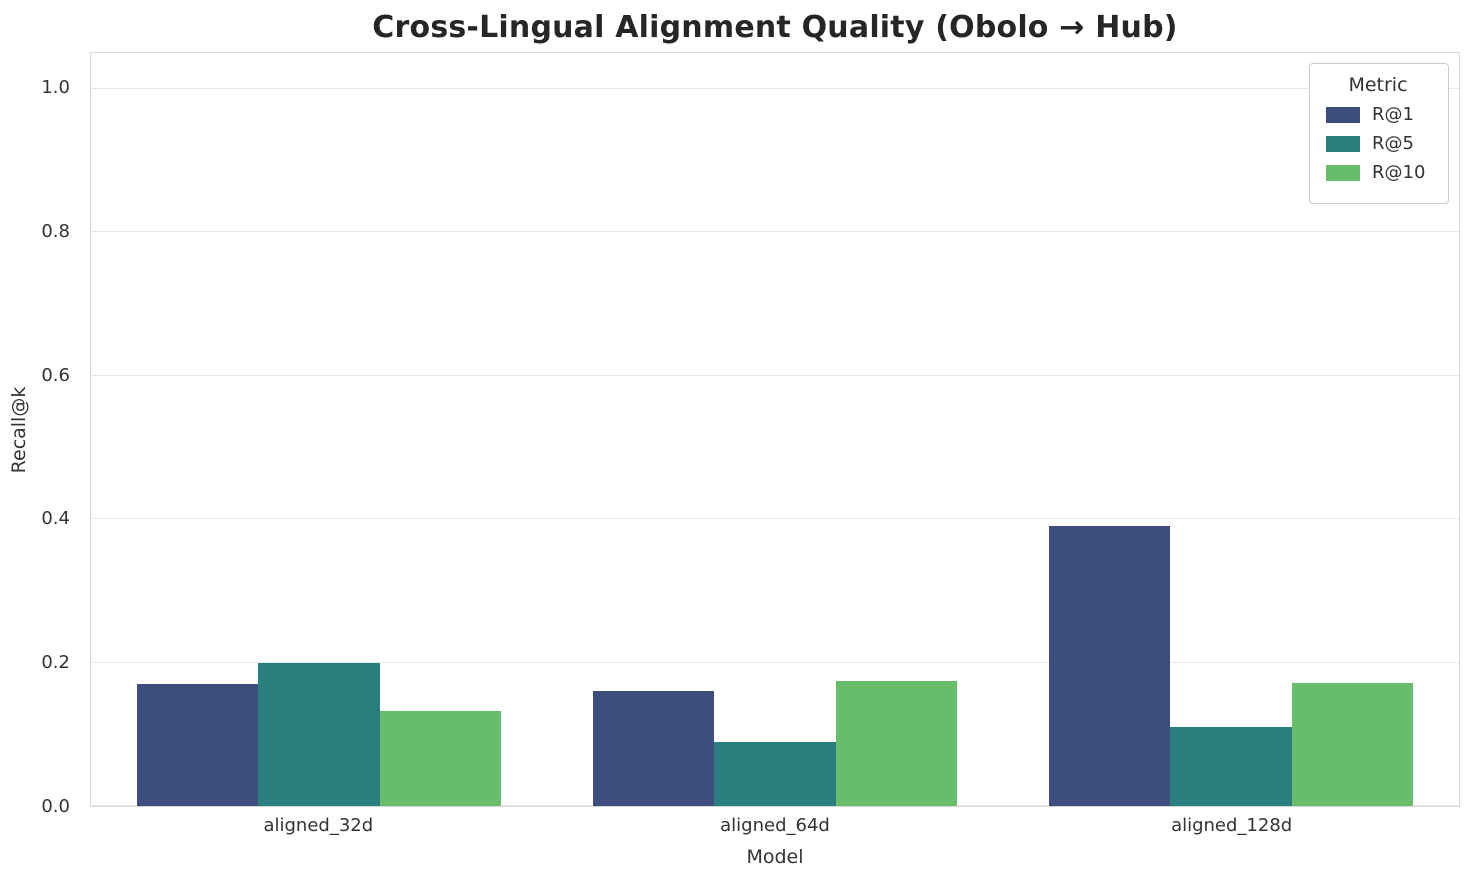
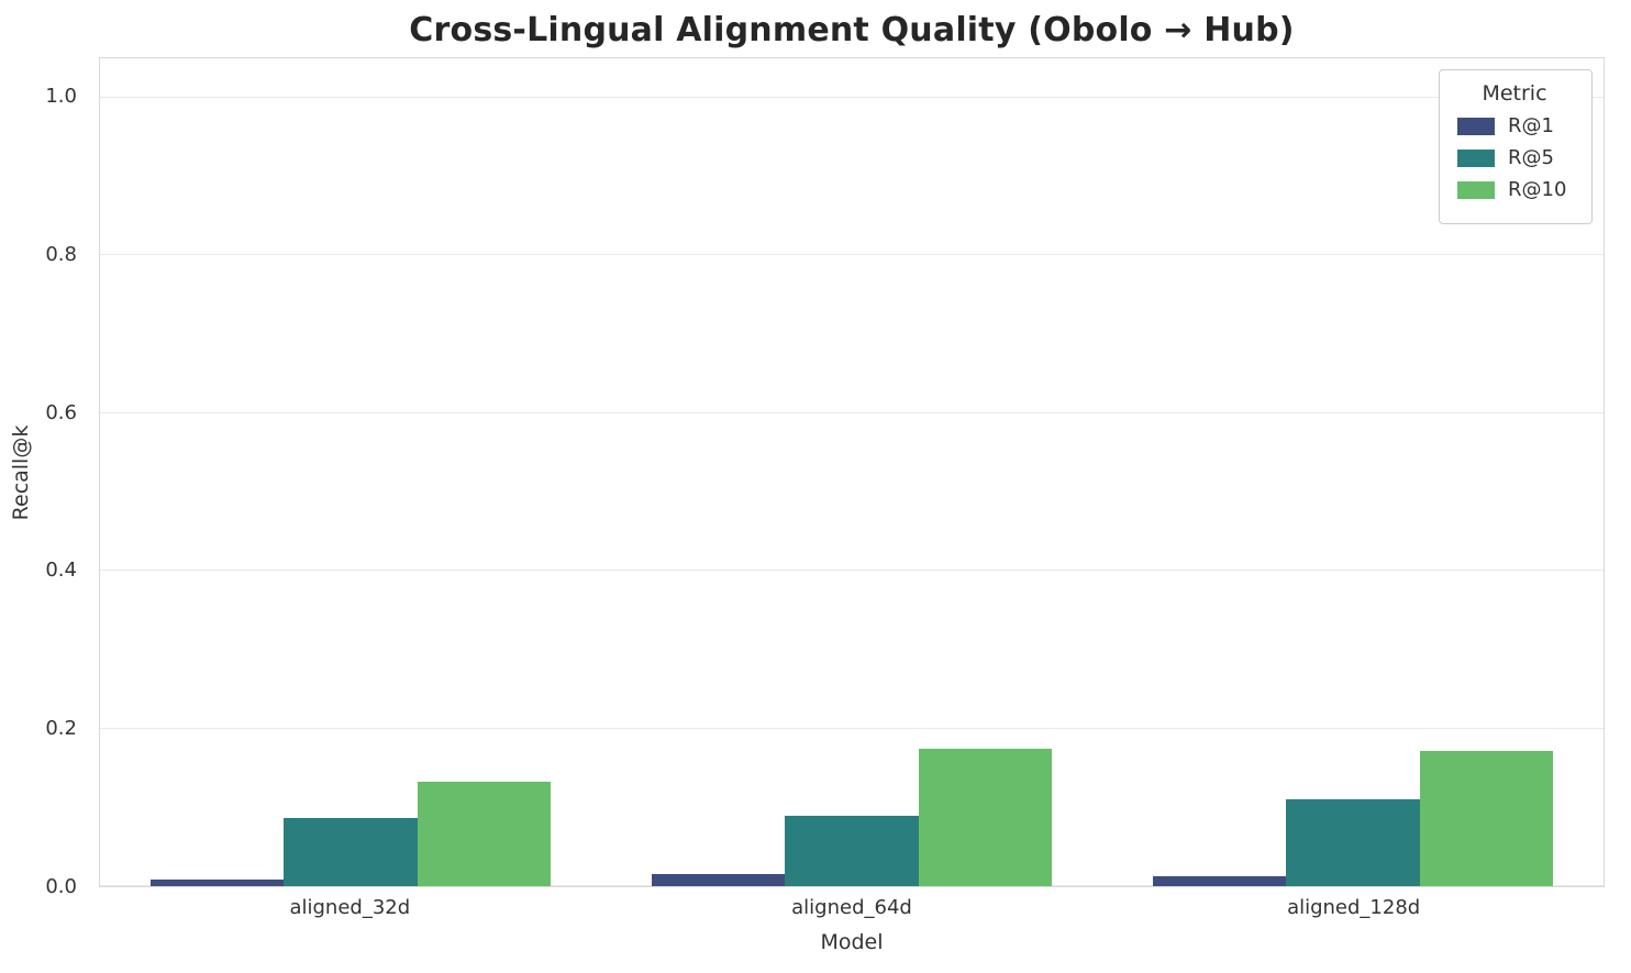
R@1/aligned_32d: 0.17 -> 0.01
R@5/aligned_32d: 0.20 -> 0.09
R@1/aligned_64d: 0.16 -> 0.02
R@1/aligned_128d: 0.39 -> 0.01
